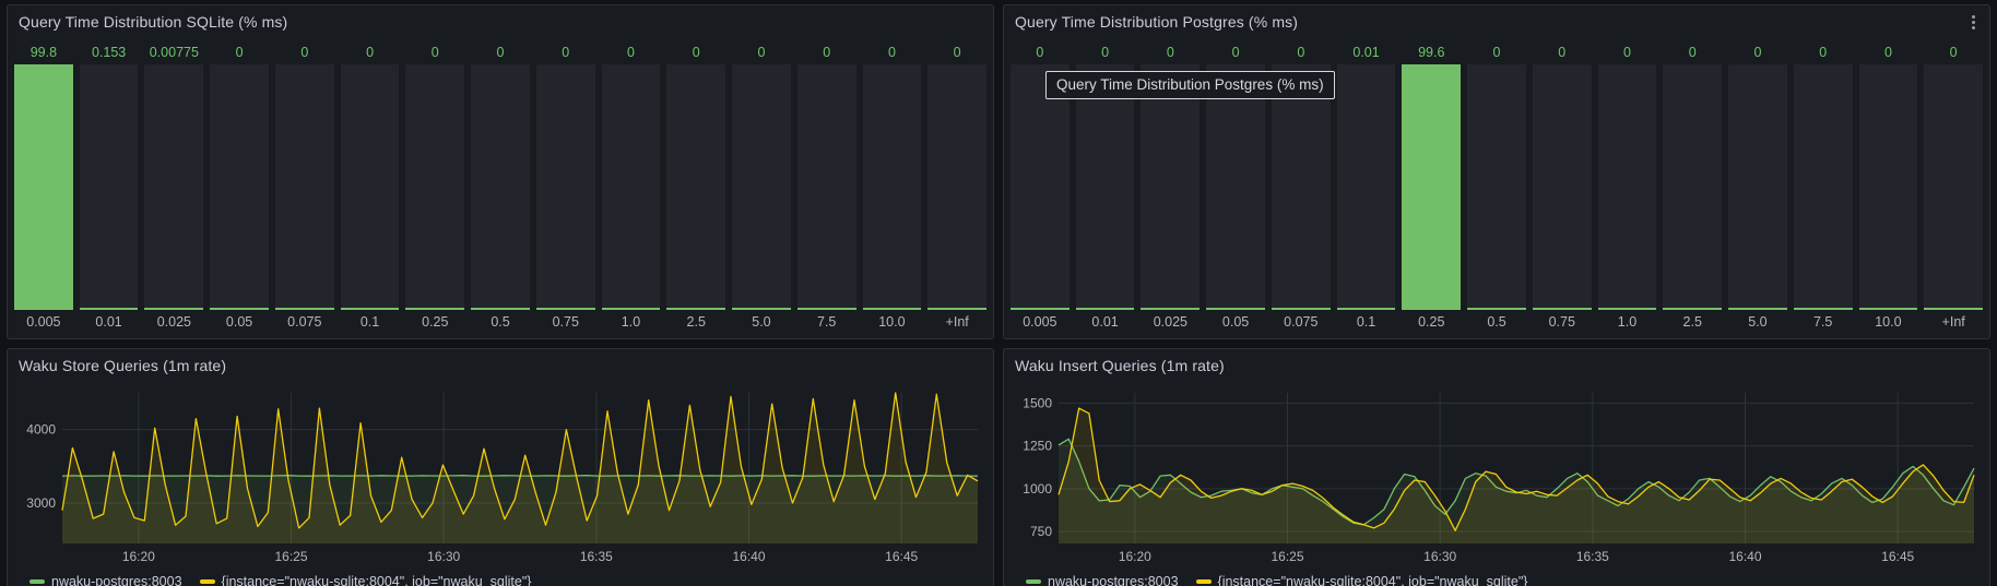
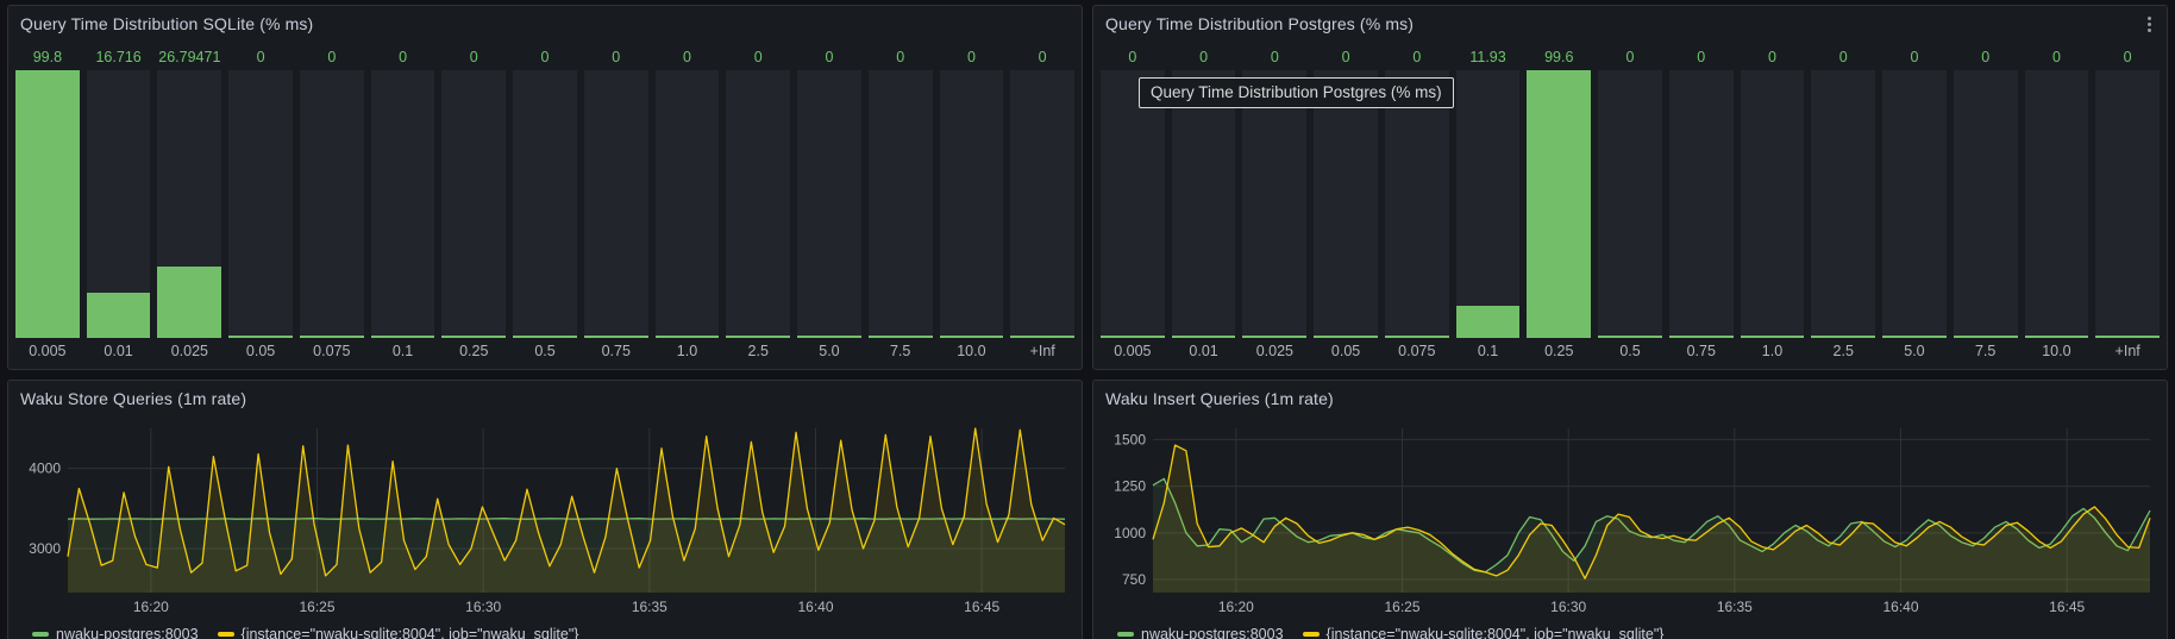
Query Time Distribution SQLite (% ms)/0.01: 0.153 -> 16.716
Query Time Distribution SQLite (% ms)/0.025: 0.00775 -> 26.79471
Query Time Distribution Postgres (% ms)/0.1: 0.01 -> 11.93
